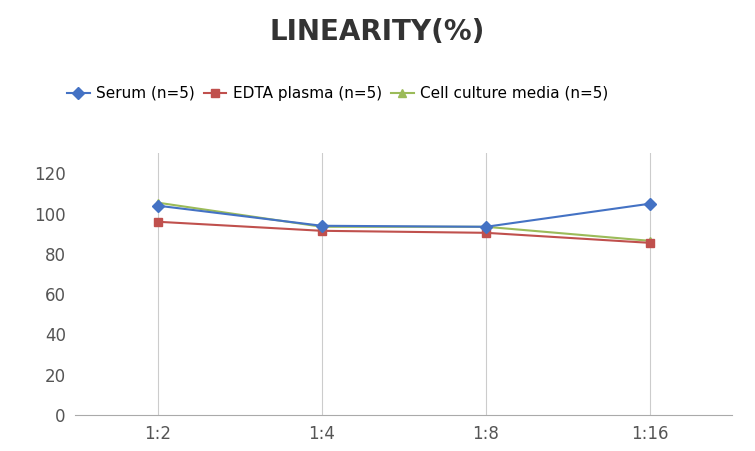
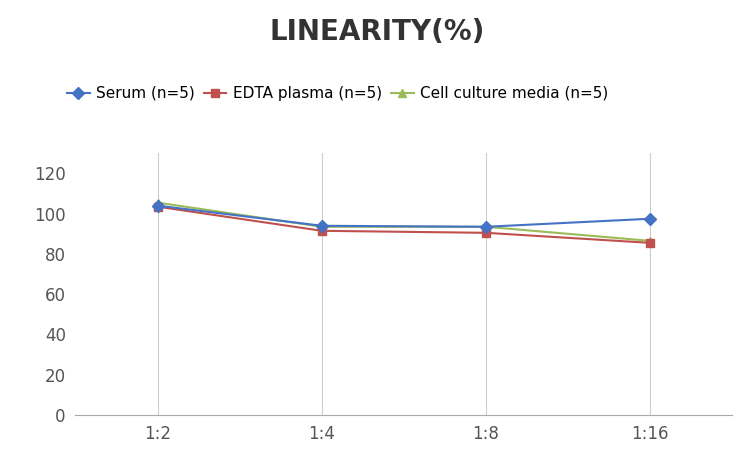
EDTA plasma (n=5)/1:2: 96.0 -> 103.5
Serum (n=5)/1:16: 105.0 -> 97.5
